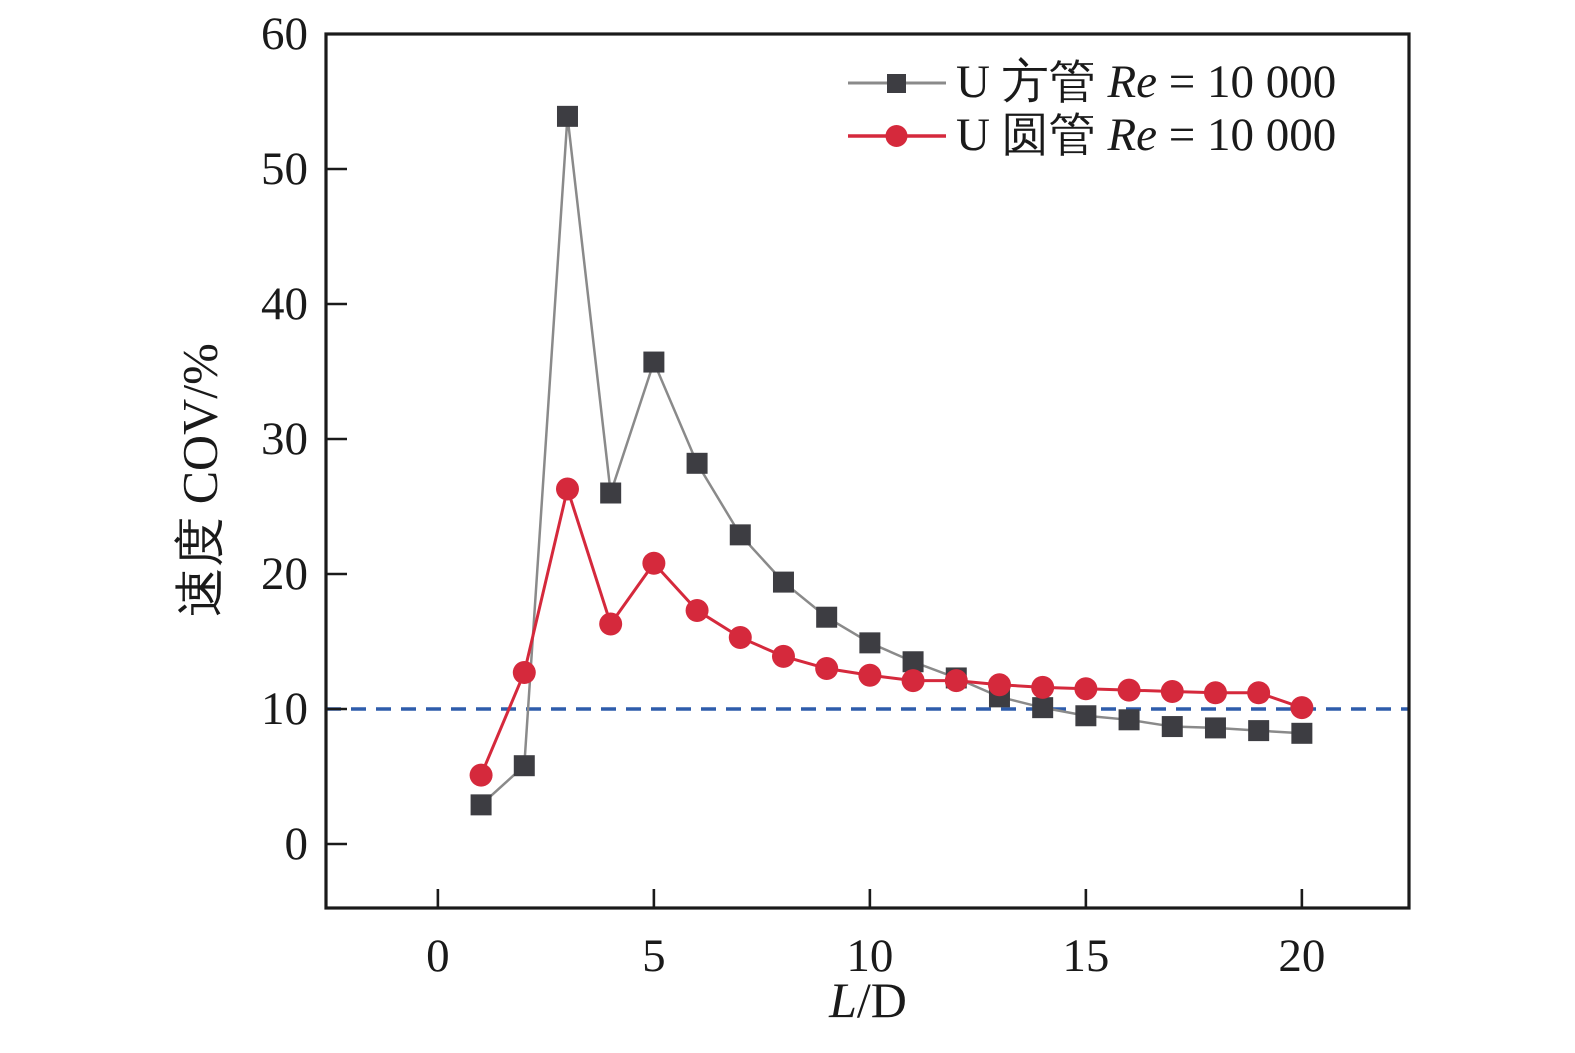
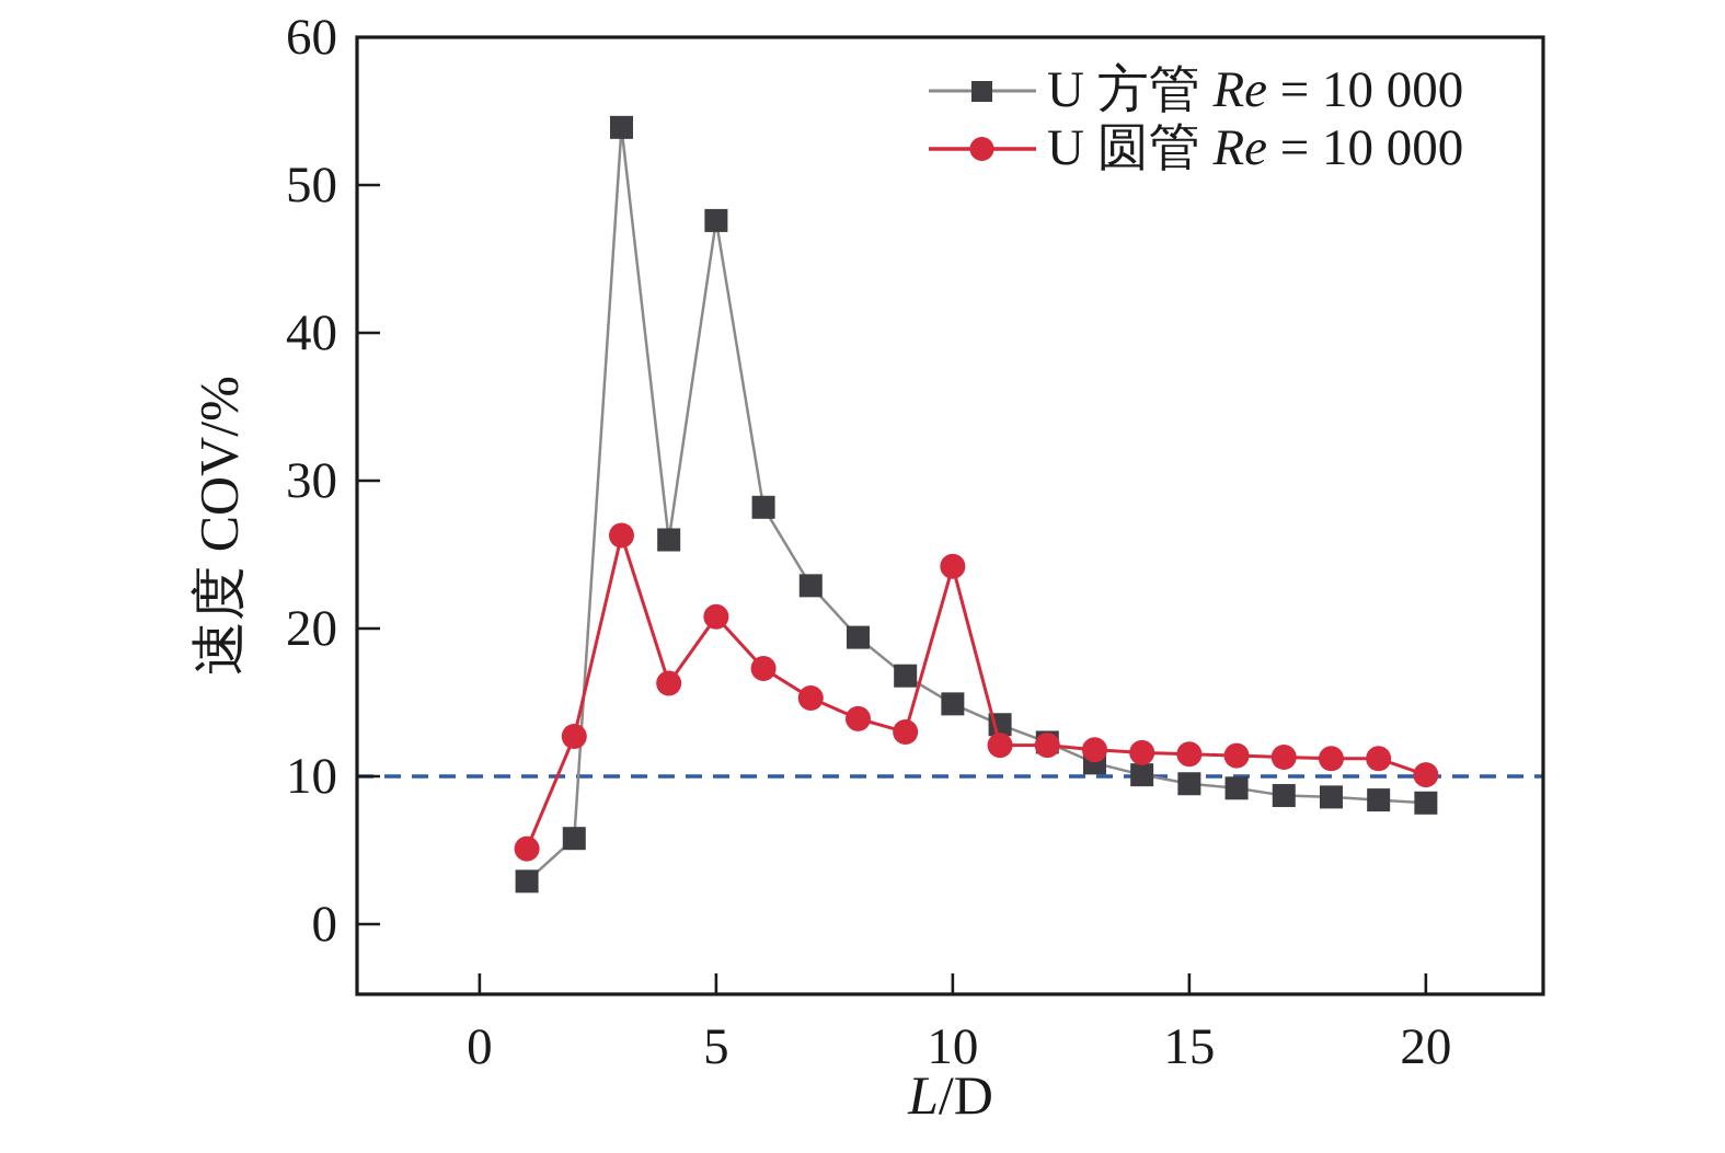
U 方管 Re = 10 000/5: 35.7 -> 47.6
U 圆管 Re = 10 000/10: 12.5 -> 24.2
